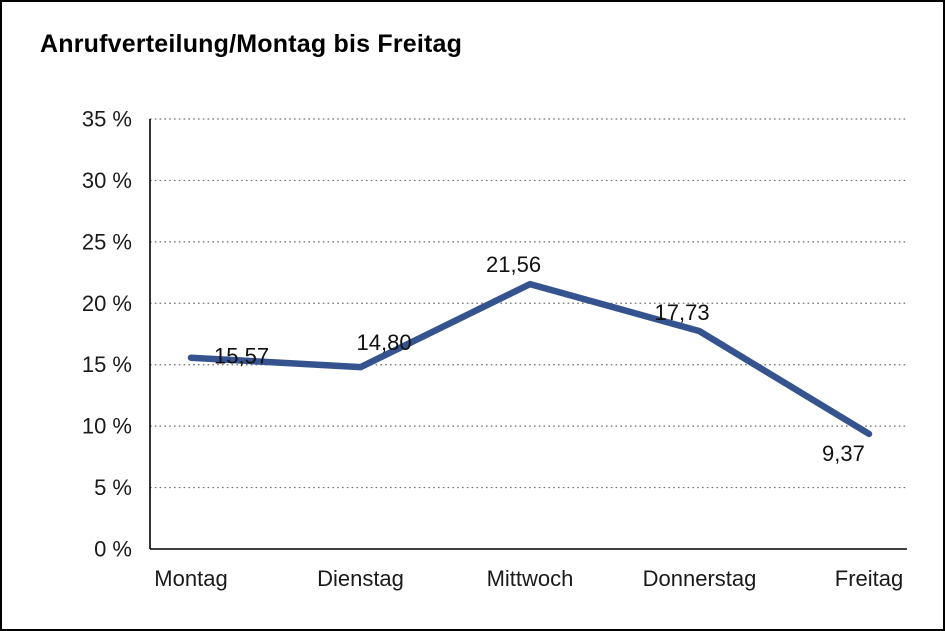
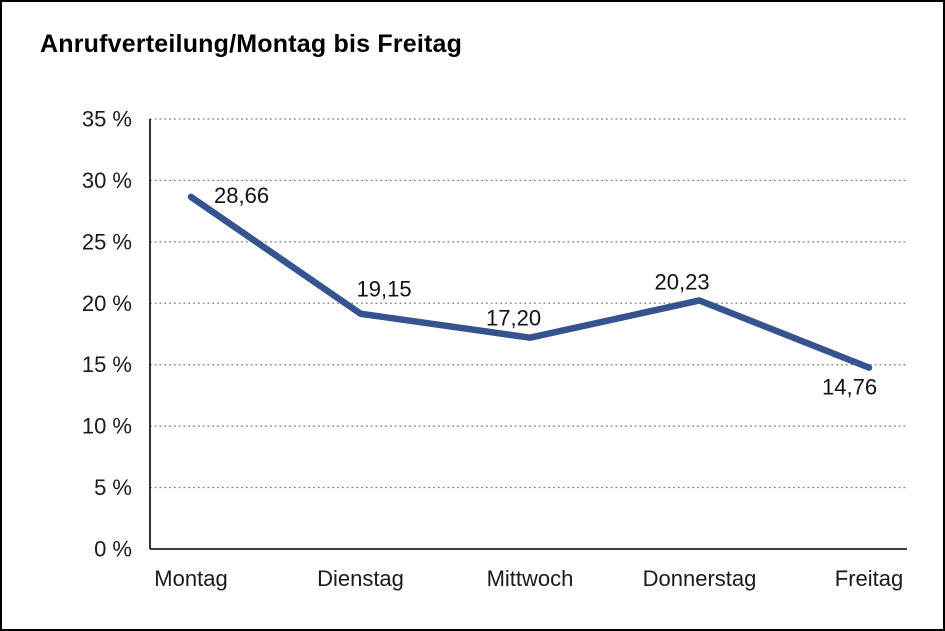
Montag: 15,57 -> 28,66
Dienstag: 14,80 -> 19,15
Mittwoch: 21,56 -> 17,20
Donnerstag: 17,73 -> 20,23
Freitag: 9,37 -> 14,76
